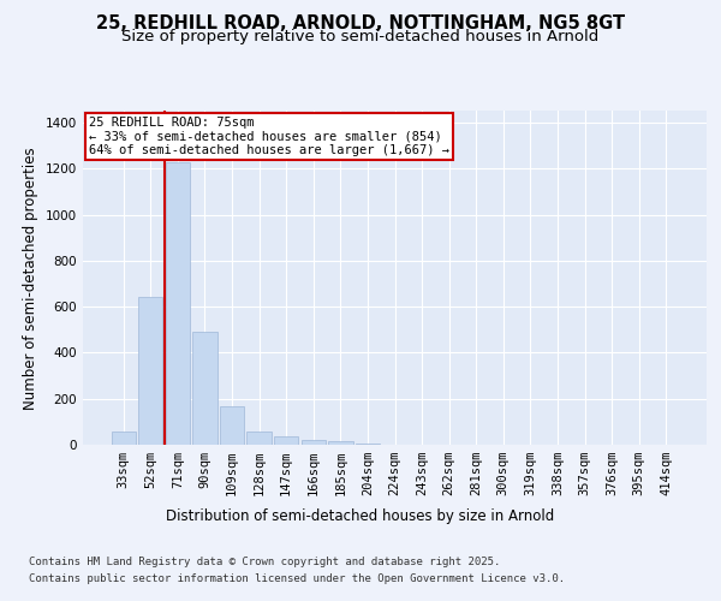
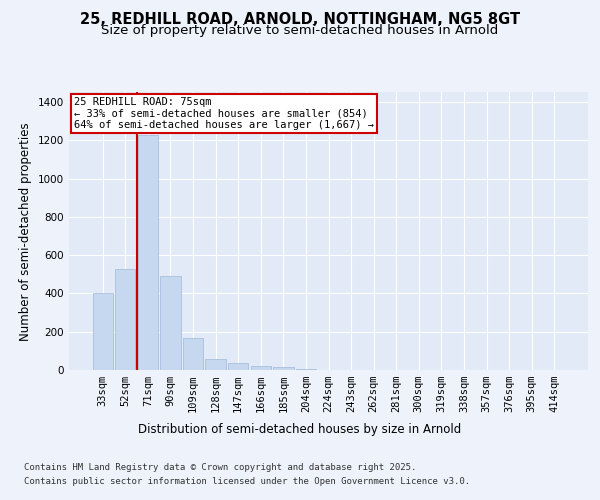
33sqm: 60 -> 400
52sqm: 640 -> 530
